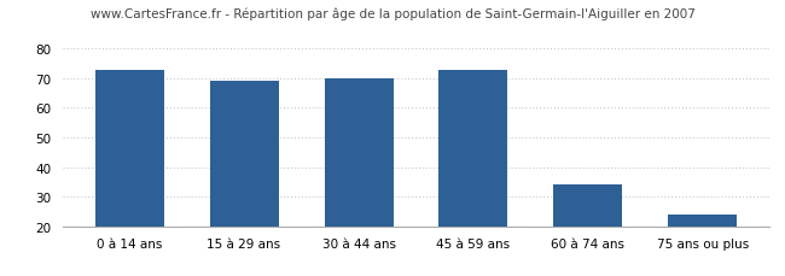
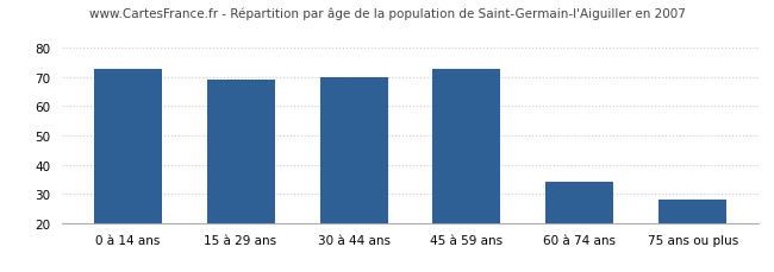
75 ans ou plus: 24 -> 28
